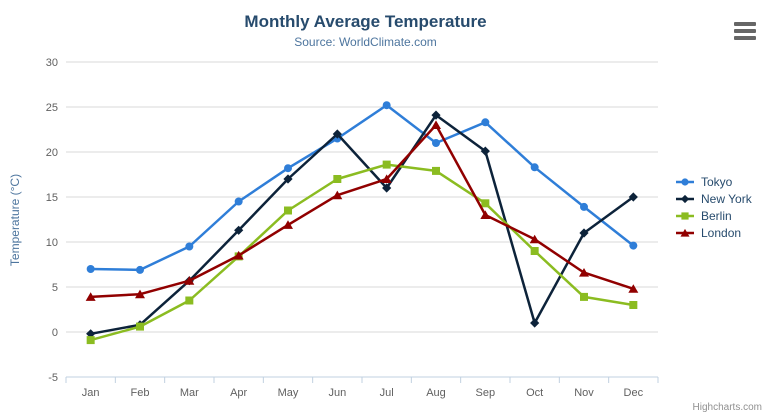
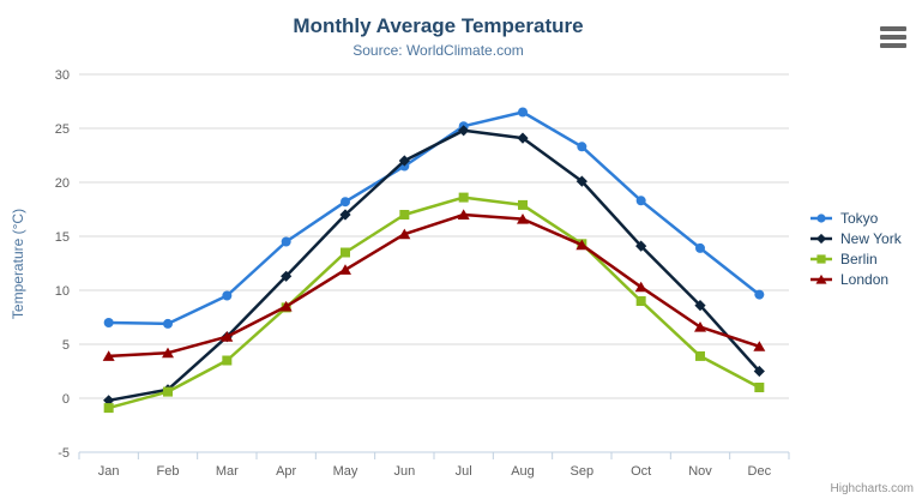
New York/Jul: 16 -> 25
Tokyo/Aug: 21 -> 26
London/Aug: 23 -> 17
London/Sep: 13 -> 14
New York/Oct: 1 -> 14
New York/Nov: 11 -> 9
New York/Dec: 15 -> 2
Berlin/Dec: 3 -> 1
